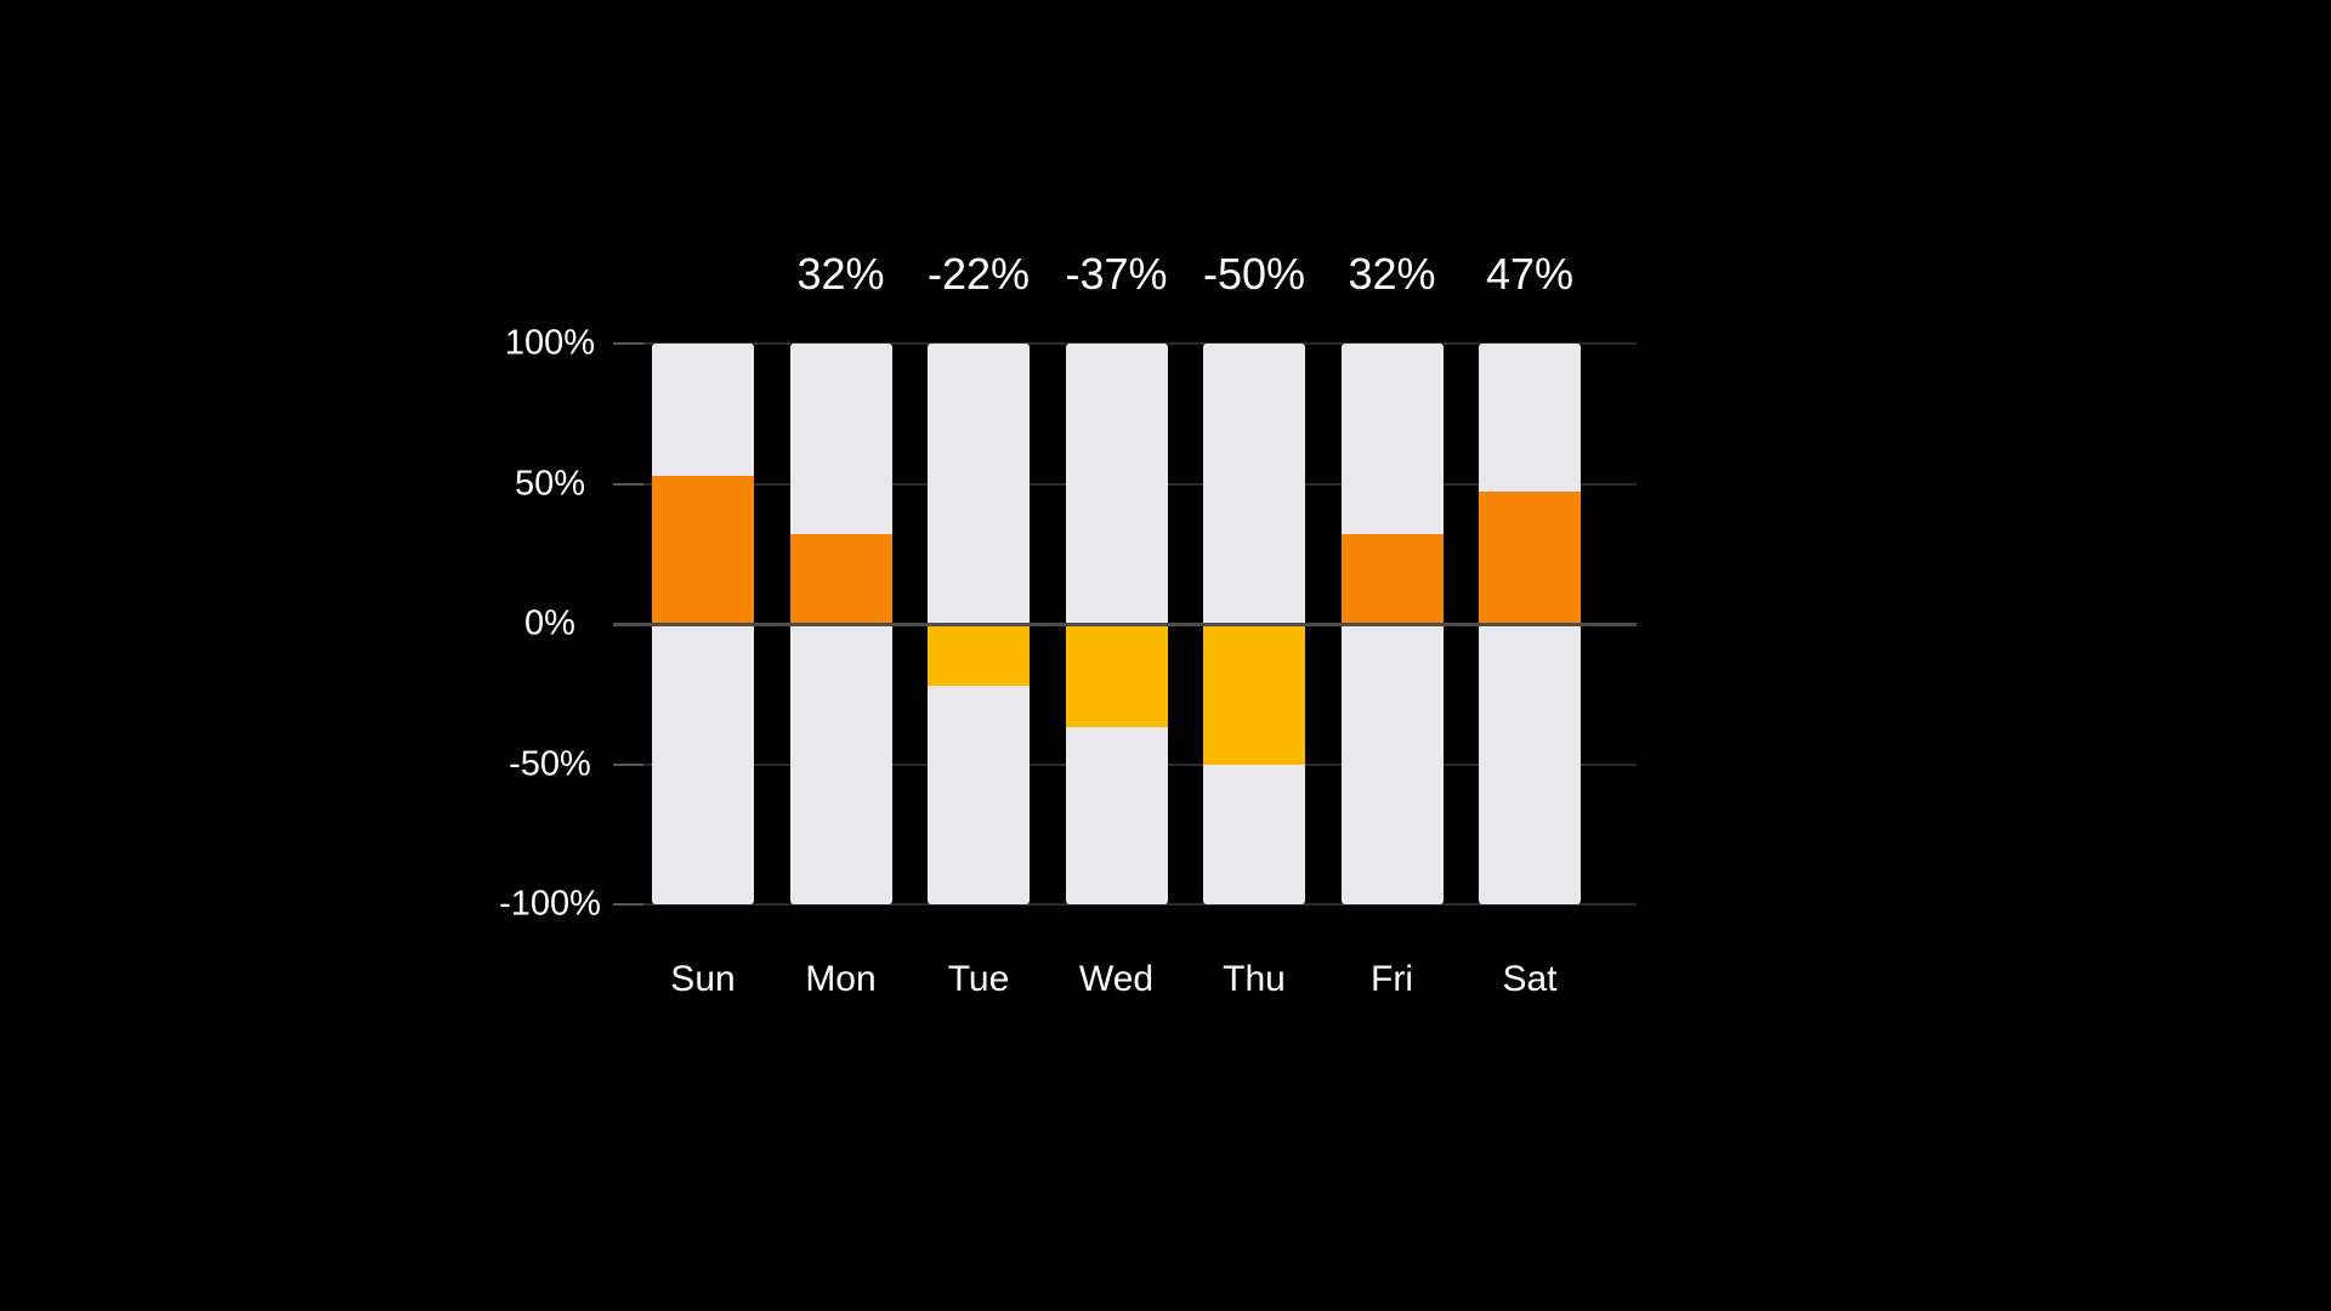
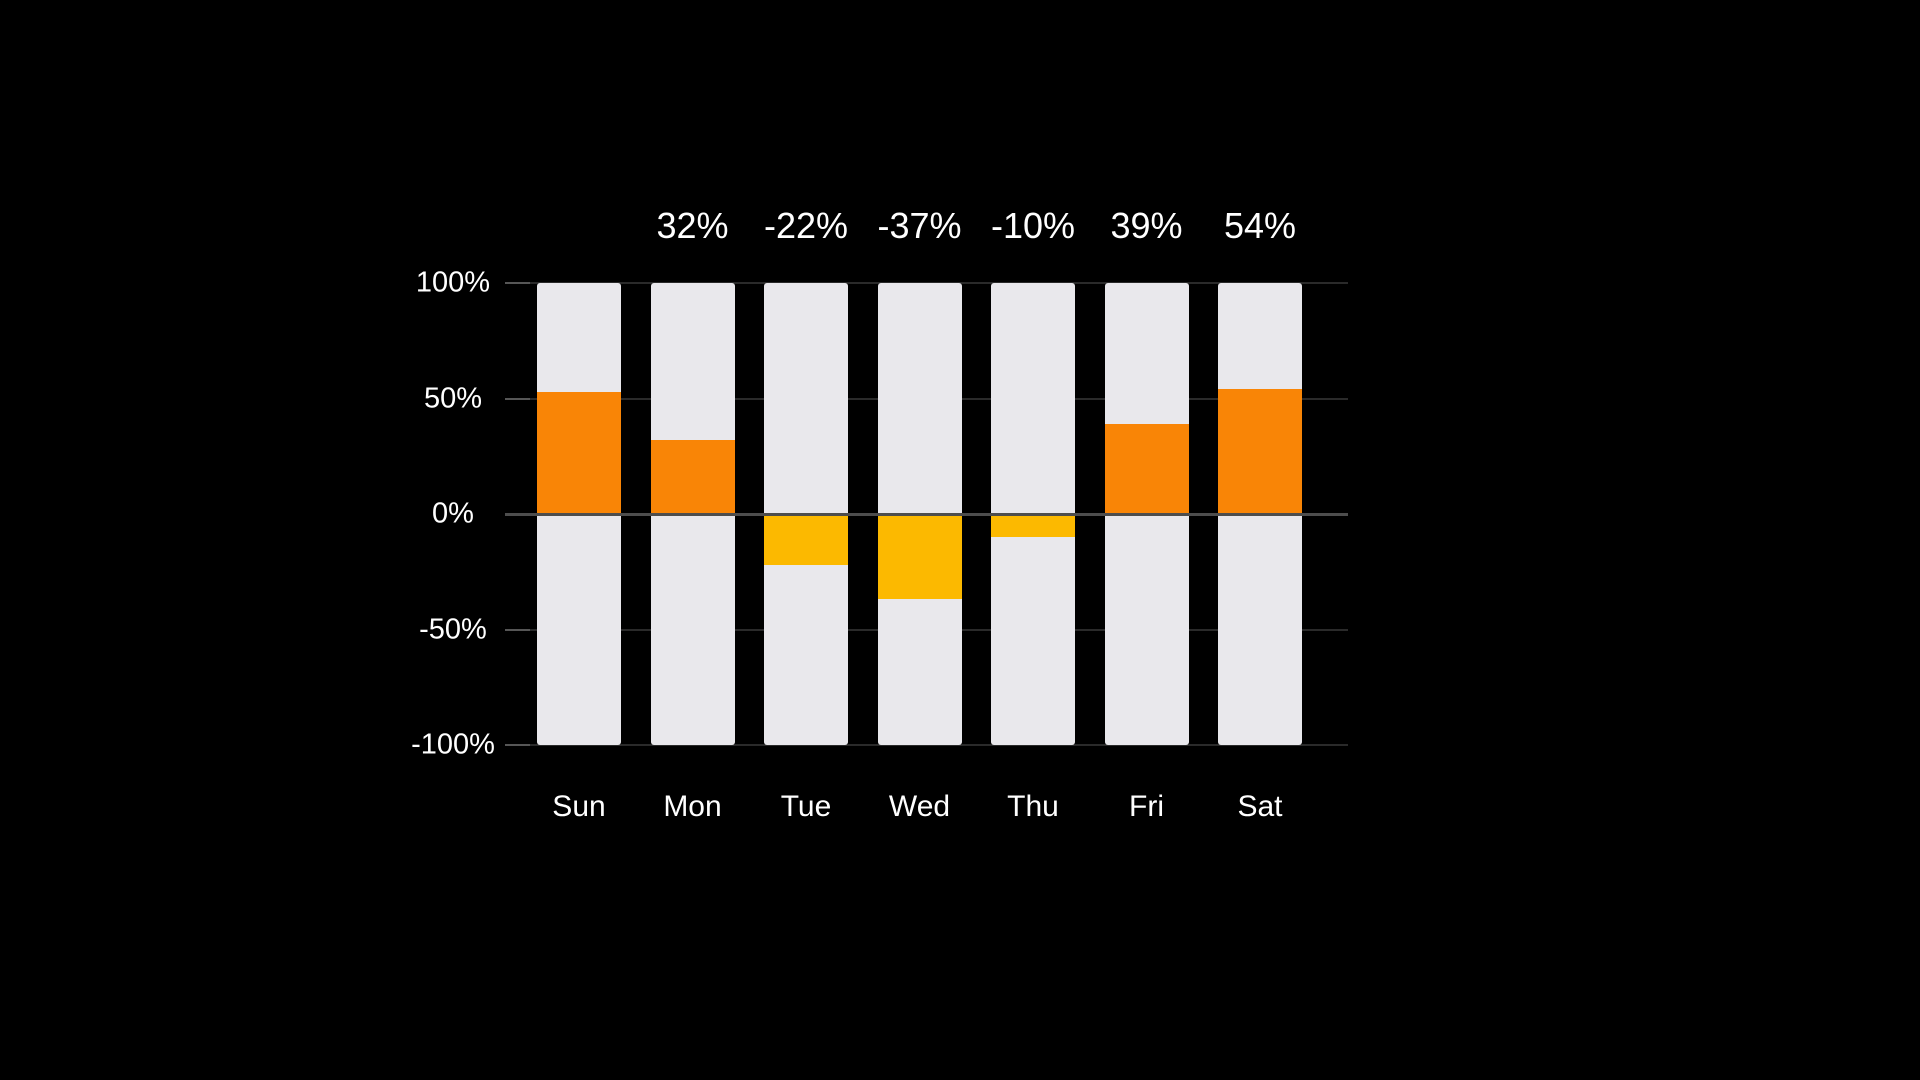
Thu: -50% -> -10%
Fri: 32% -> 39%
Sat: 47% -> 54%
